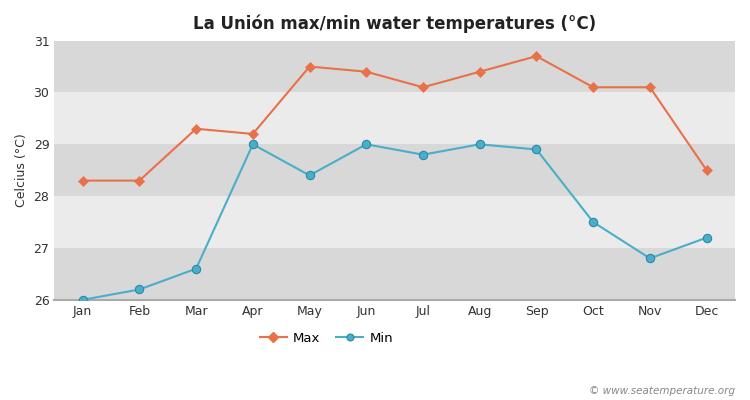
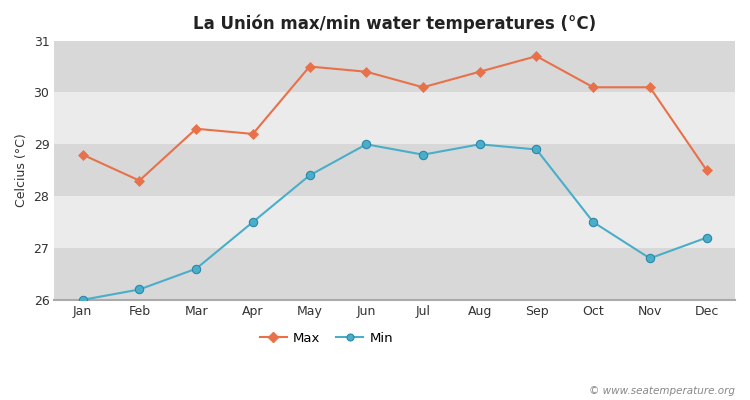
Max/Jan: 28.3 -> 28.8
Min/Apr: 29.0 -> 27.5
